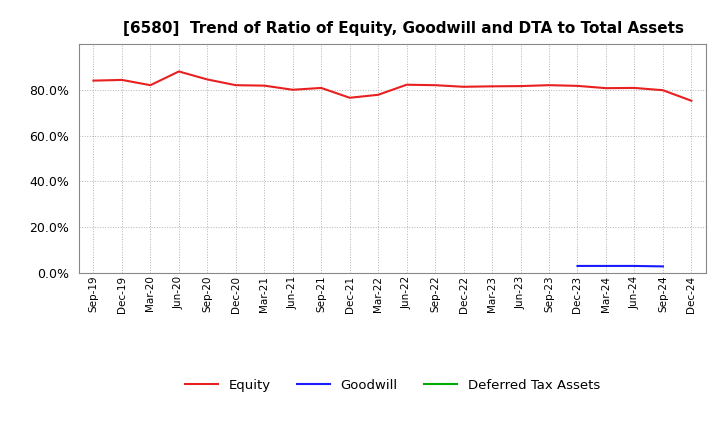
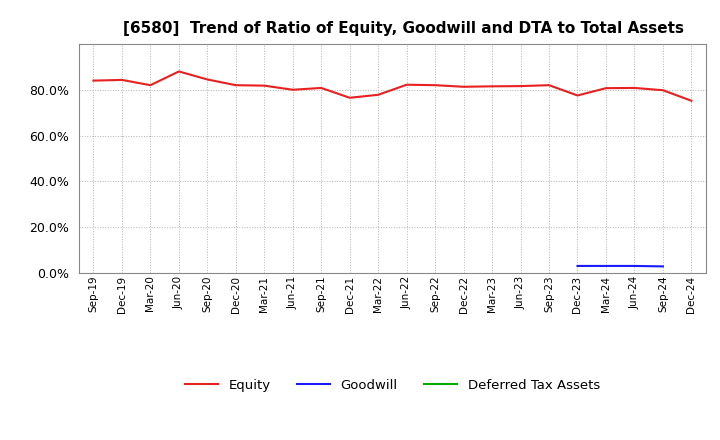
Equity/Dec-23: 81.7% -> 77.5%
